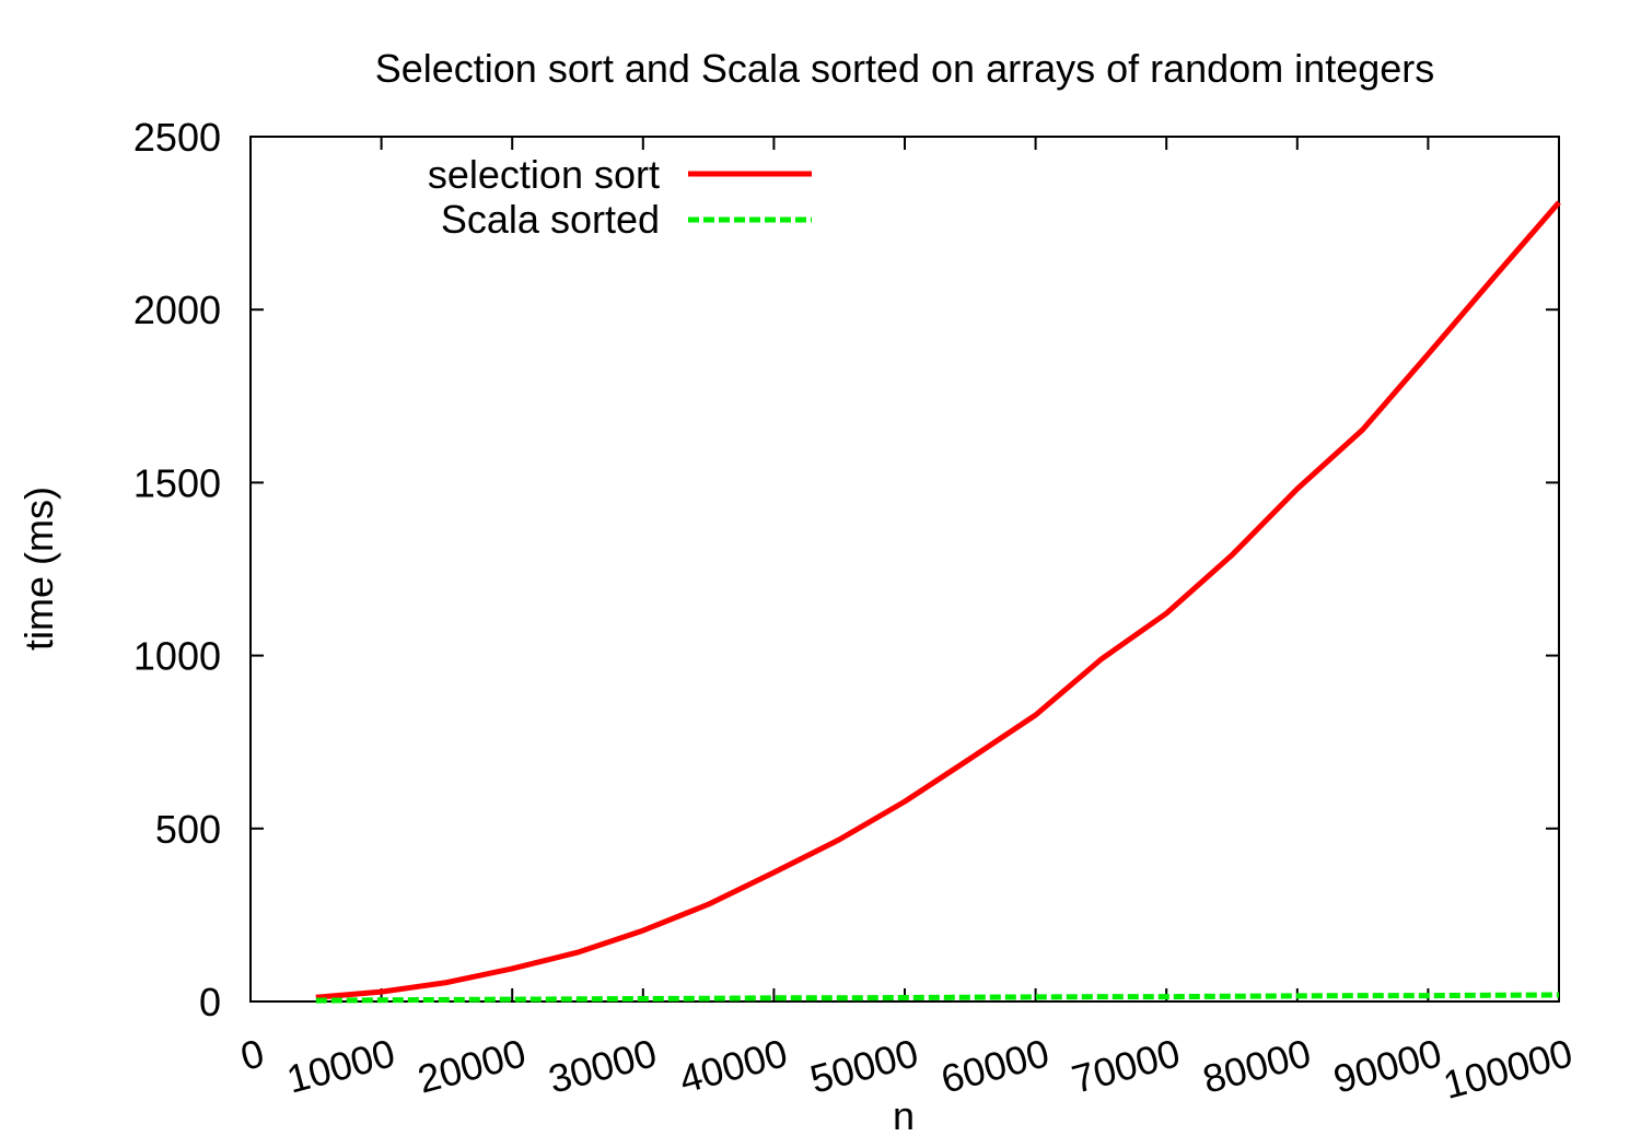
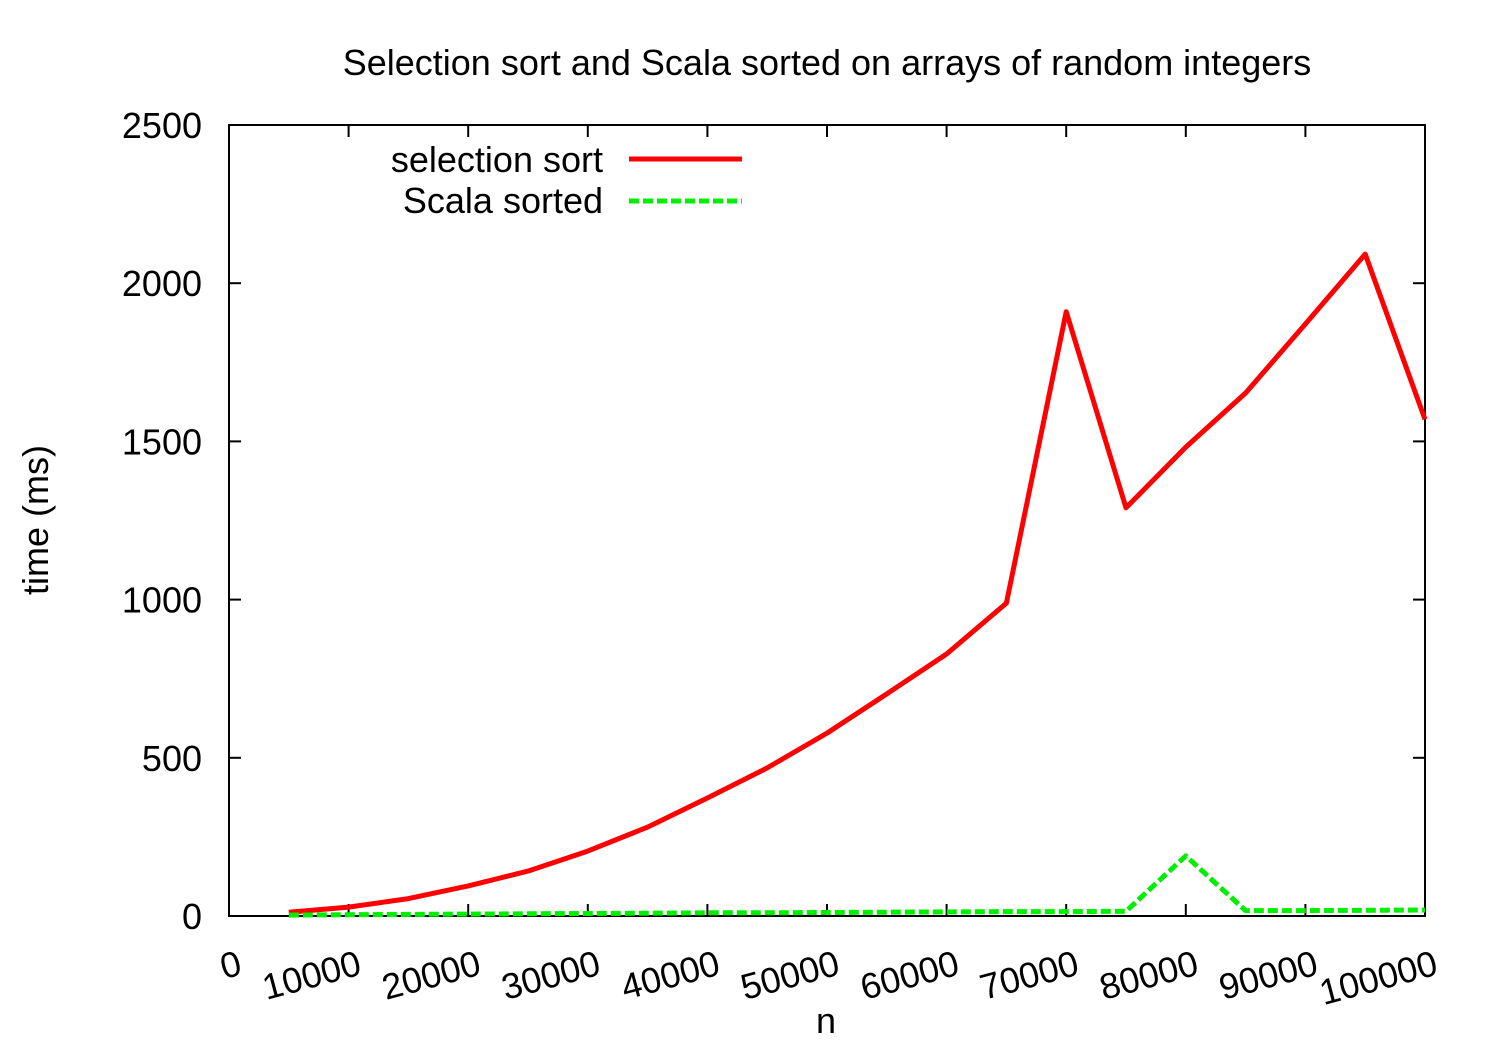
selection sort/70000: 1120 -> 1910
Scala sorted/80000: 20 -> 190
selection sort/100000: 2310 -> 1570
